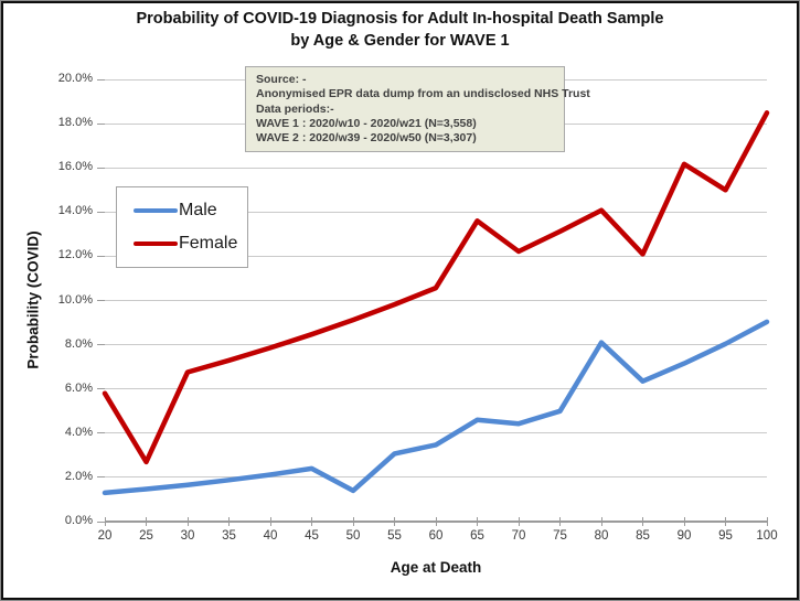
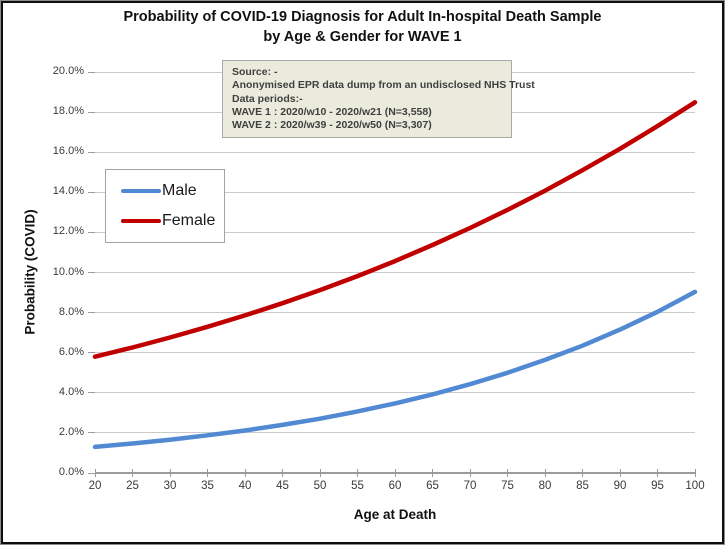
Female/25: 2.7% -> 6.3%
Male/50: 1.4% -> 2.7%
Male/65: 4.6% -> 3.9%
Female/65: 13.6% -> 11.4%
Male/80: 8.1% -> 5.6%
Female/85: 12.1% -> 15.1%
Female/95: 15.0% -> 17.3%
